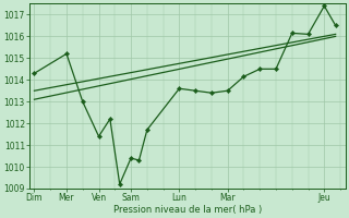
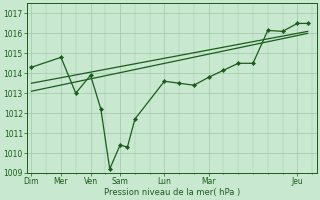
Mer: 1015.2 -> 1014.8
Ven: 1011.4 -> 1013.9
Mar: 1013.5 -> 1013.8
Jeu: 1017.4 -> 1016.5
